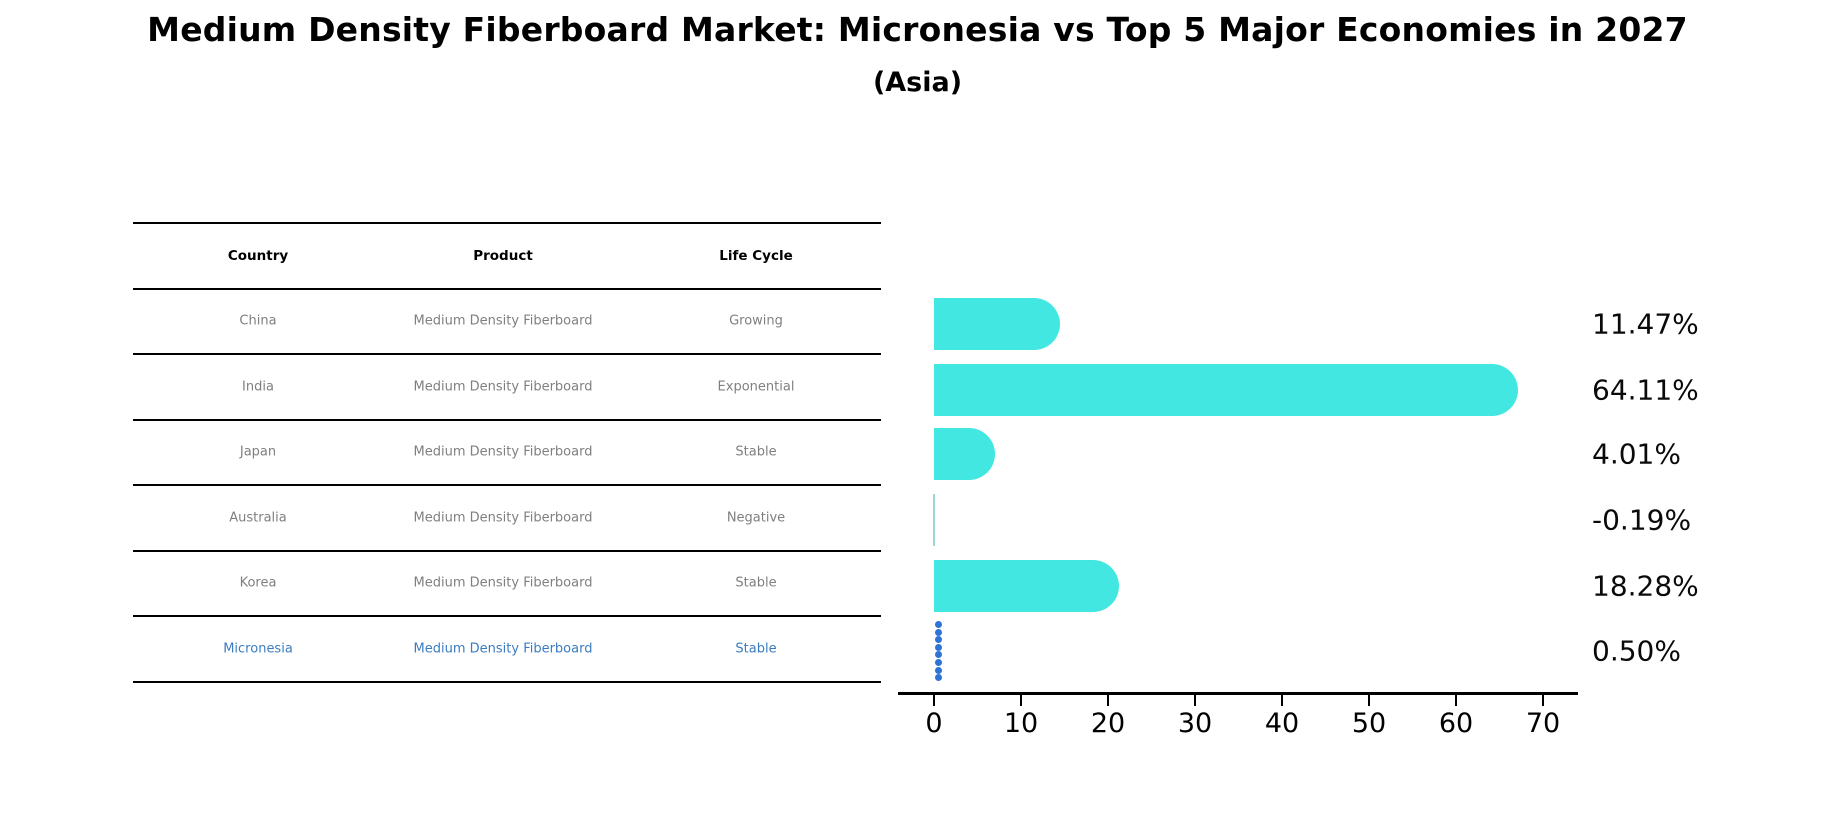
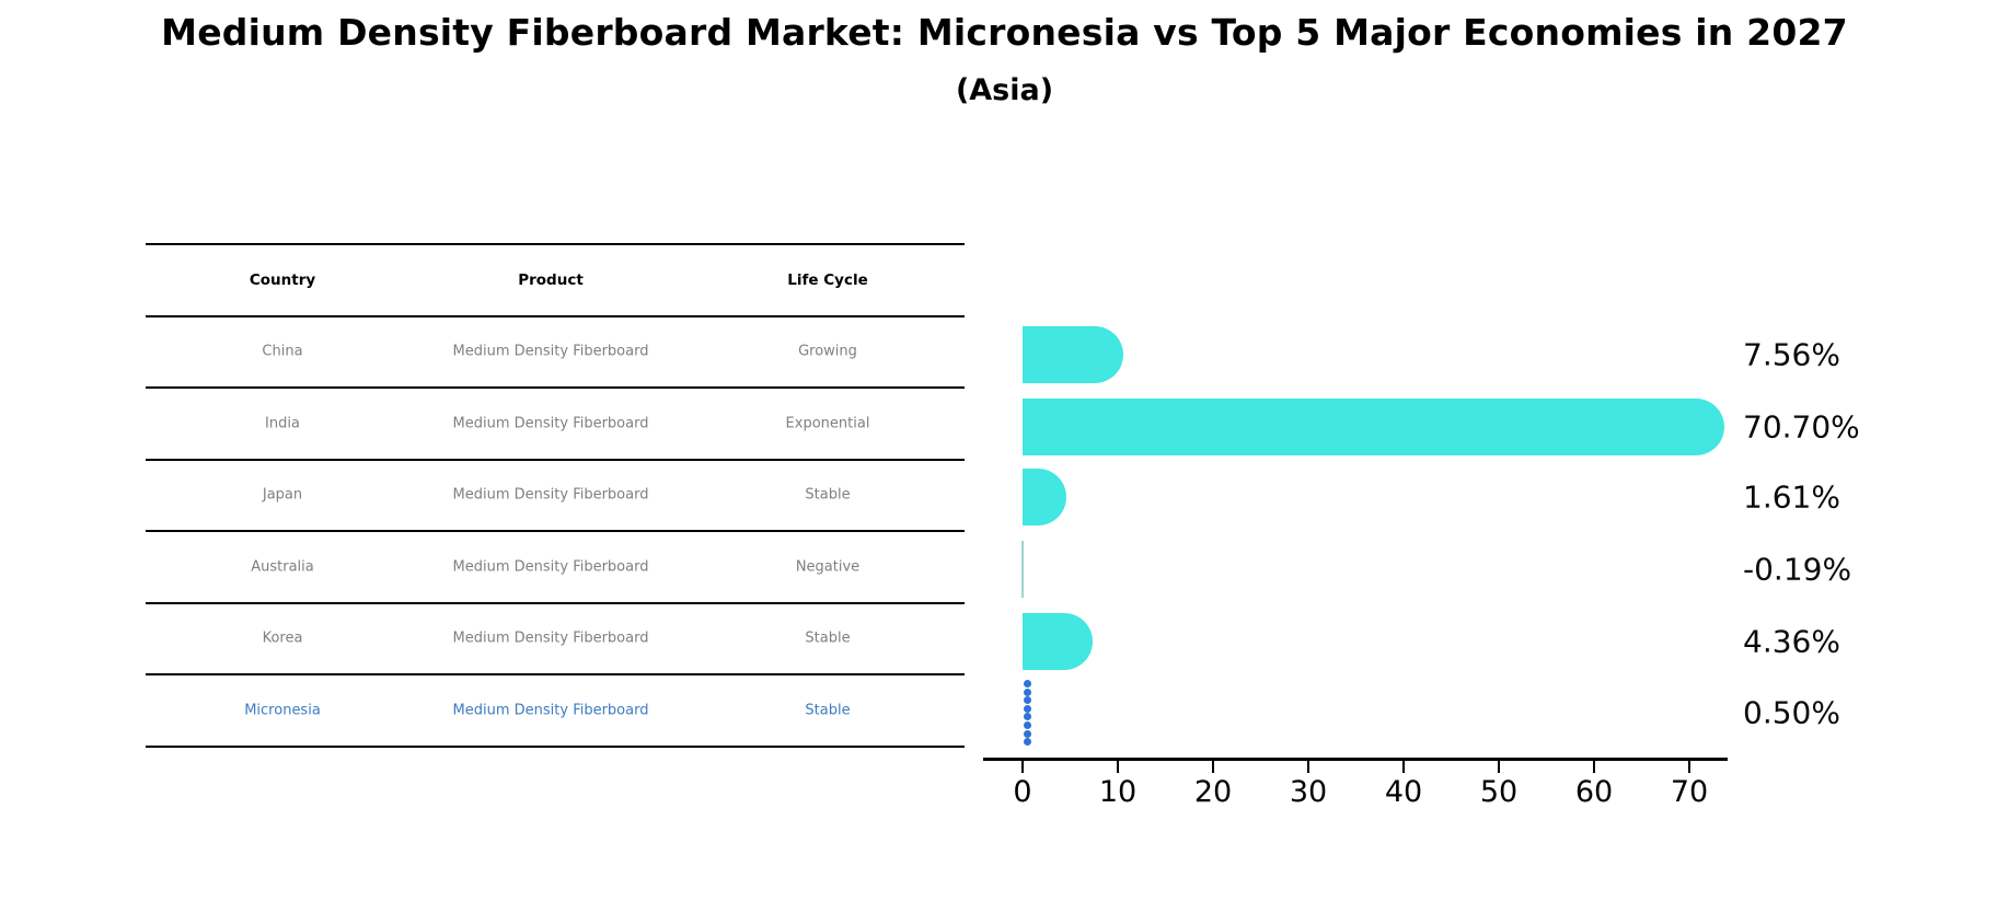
China: 11.47% -> 7.56%
India: 64.11% -> 70.70%
Japan: 4.01% -> 1.61%
Korea: 18.28% -> 4.36%
